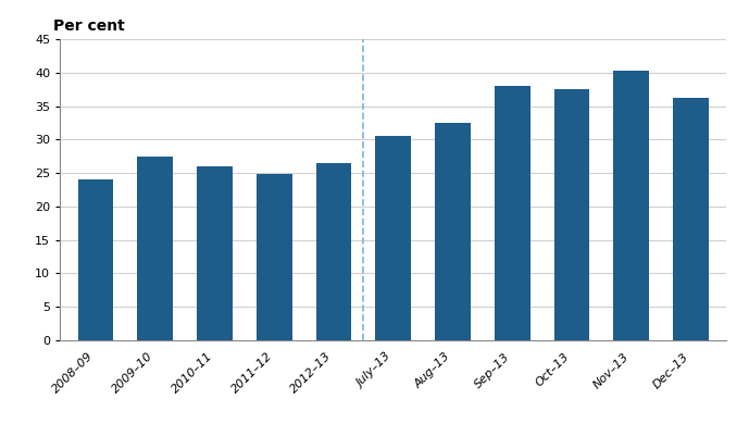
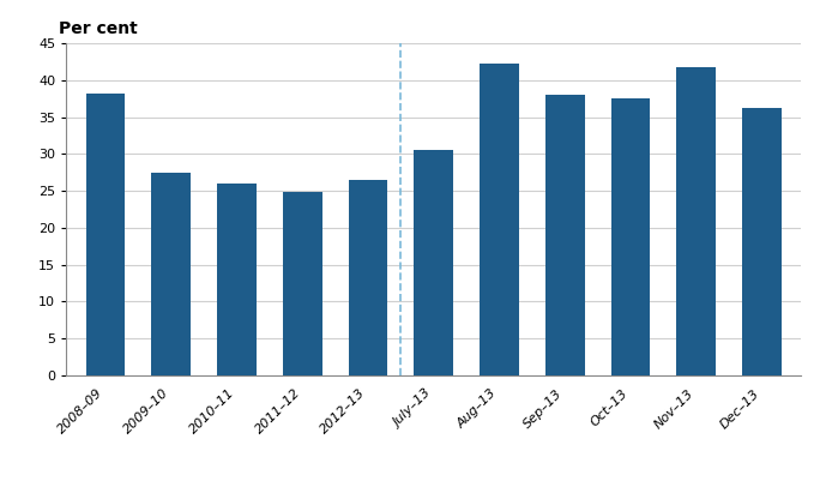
2008–09: 24.1 -> 38.2
Aug–13: 32.5 -> 42.2
Nov–13: 40.3 -> 41.8
